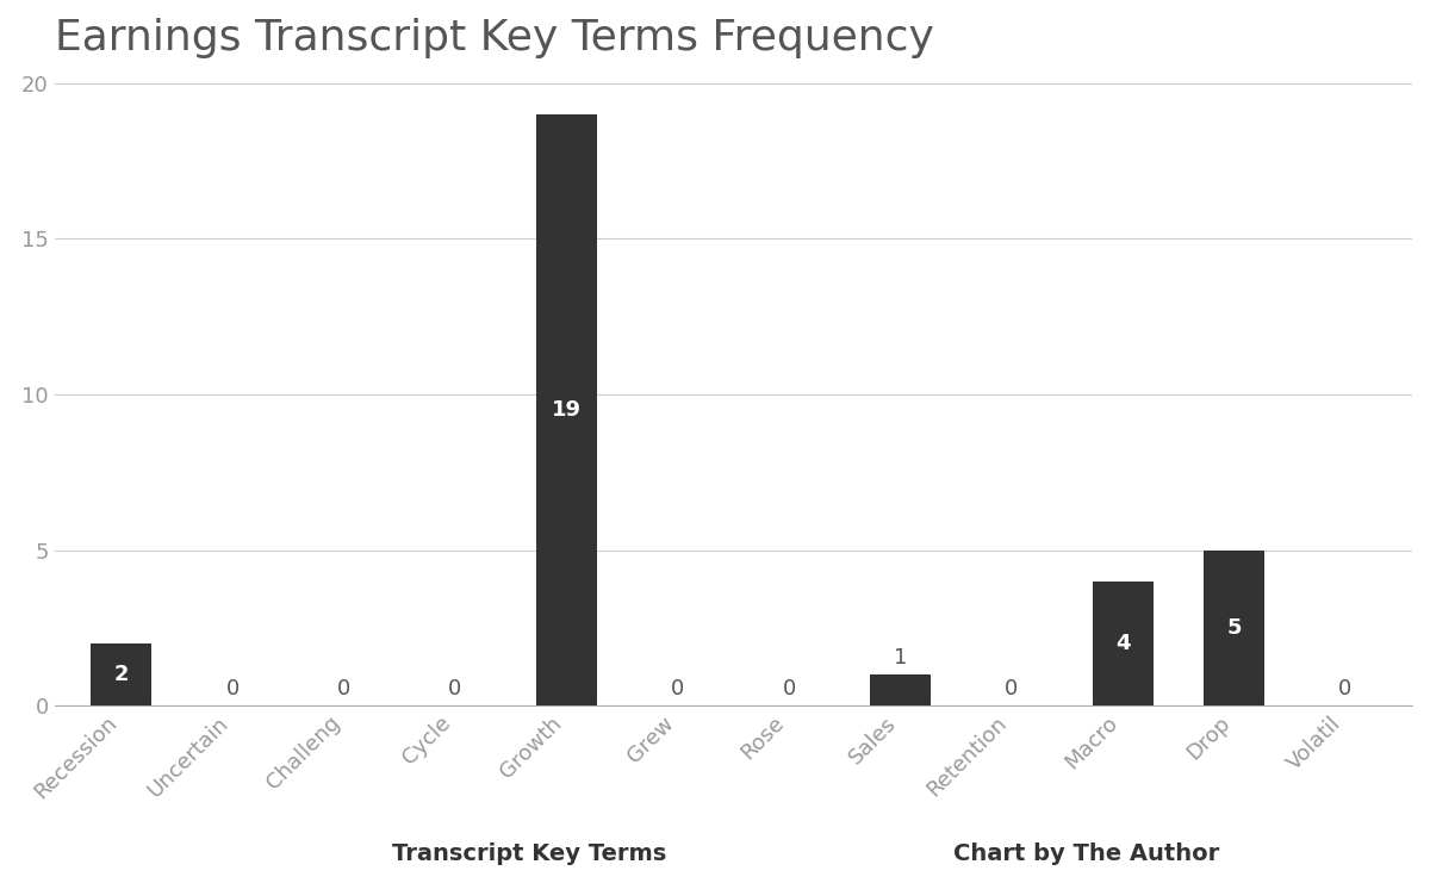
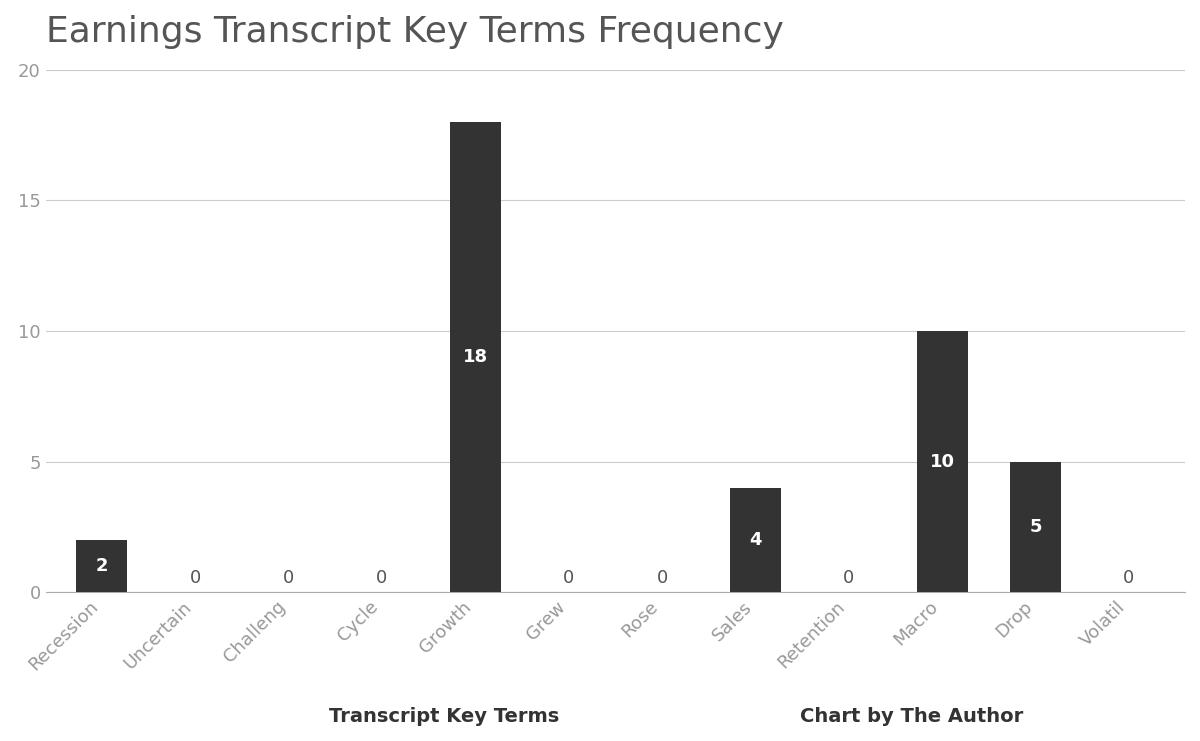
Growth: 19 -> 18
Sales: 1 -> 4
Macro: 4 -> 10
